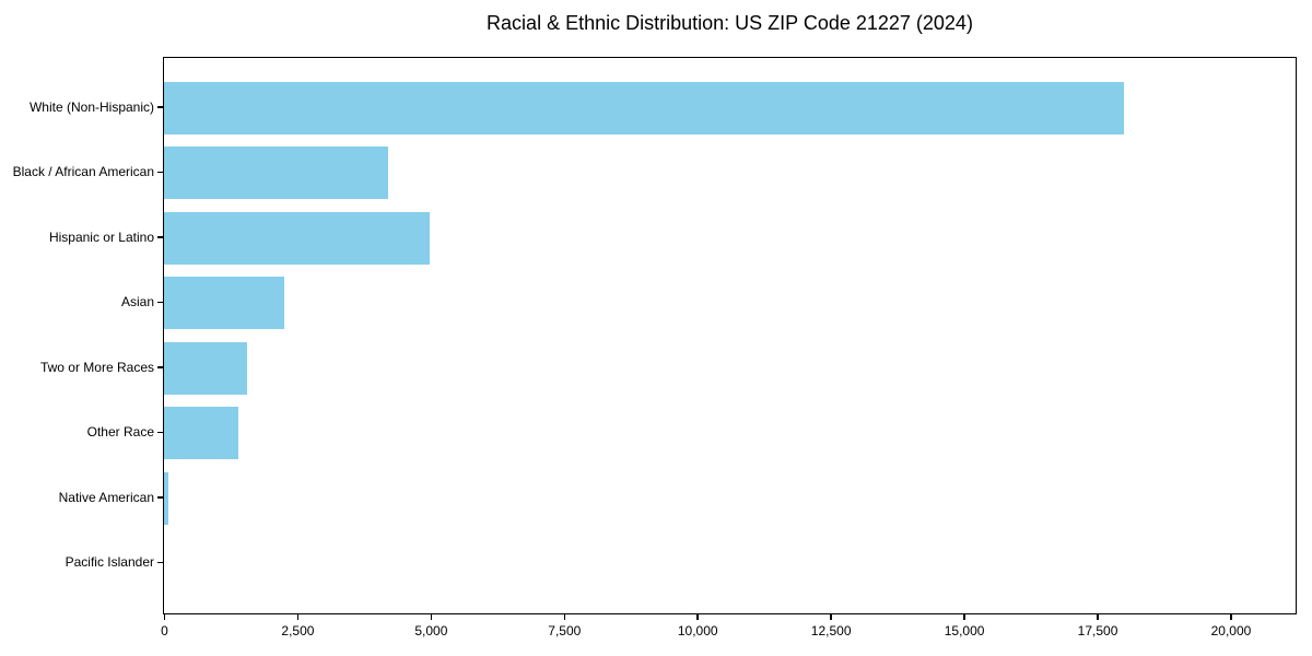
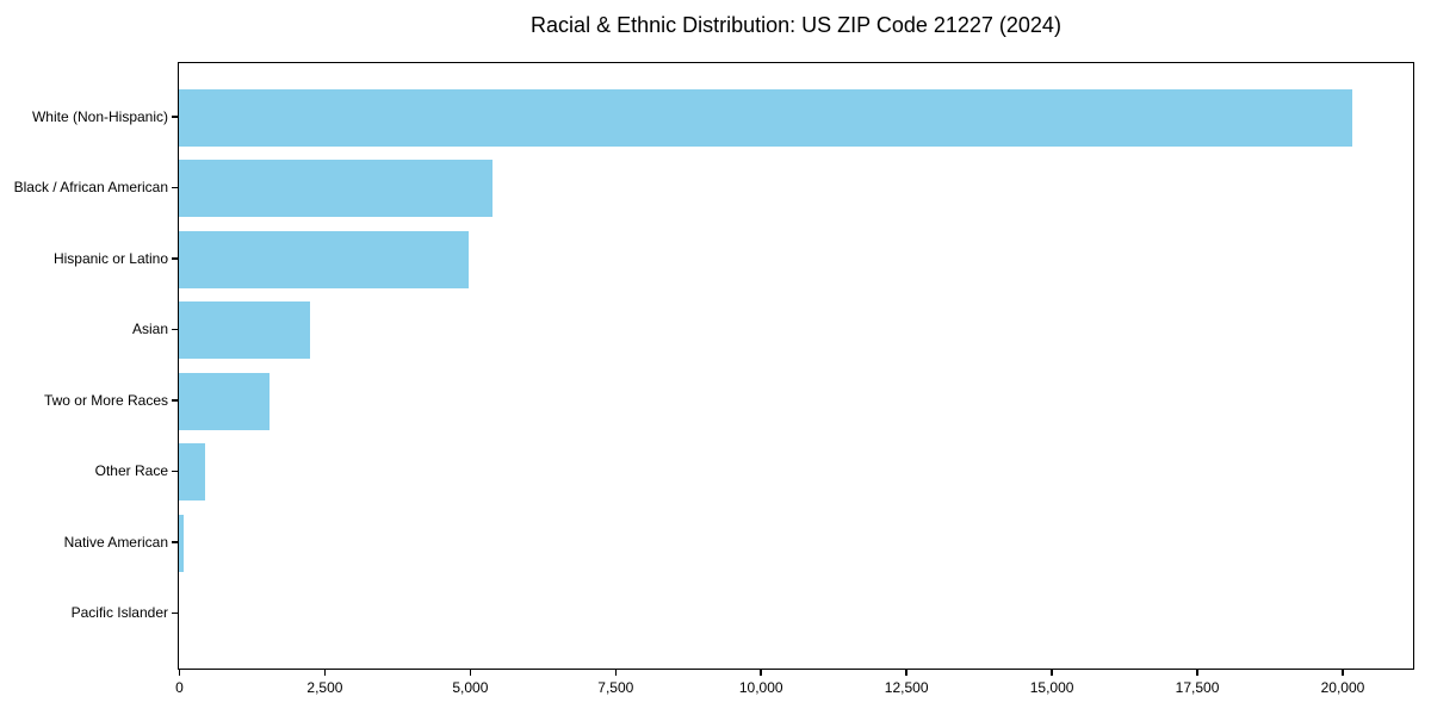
White (Non-Hispanic): 18000 -> 20200
Black / African American: 4200 -> 5400
Other Race: 1400 -> 400
